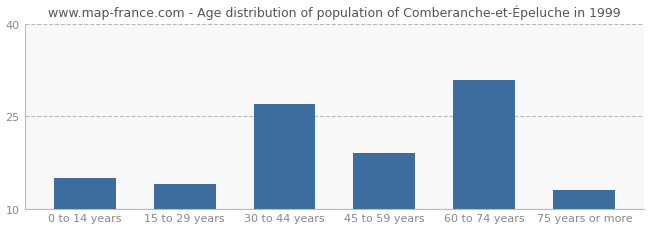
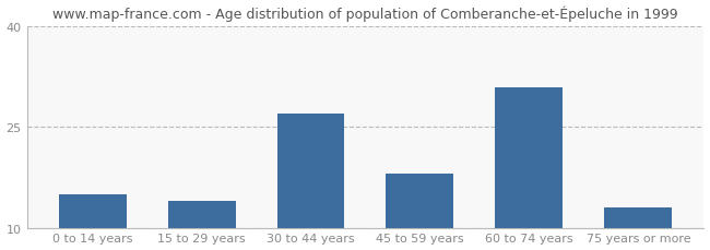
45 to 59 years: 19 -> 18
